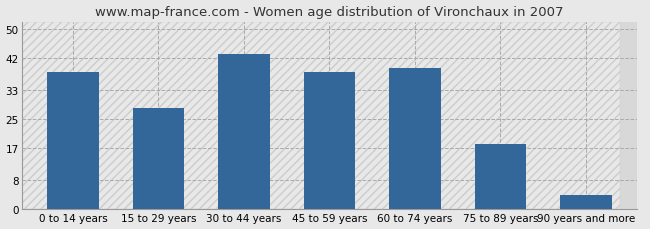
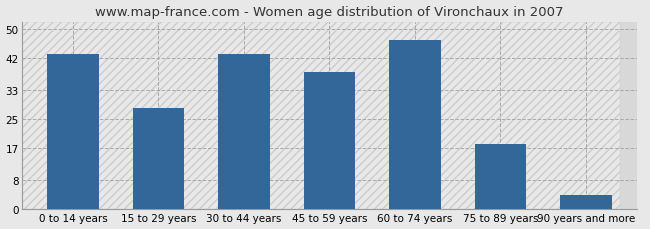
0 to 14 years: 38 -> 43
60 to 74 years: 39 -> 47
